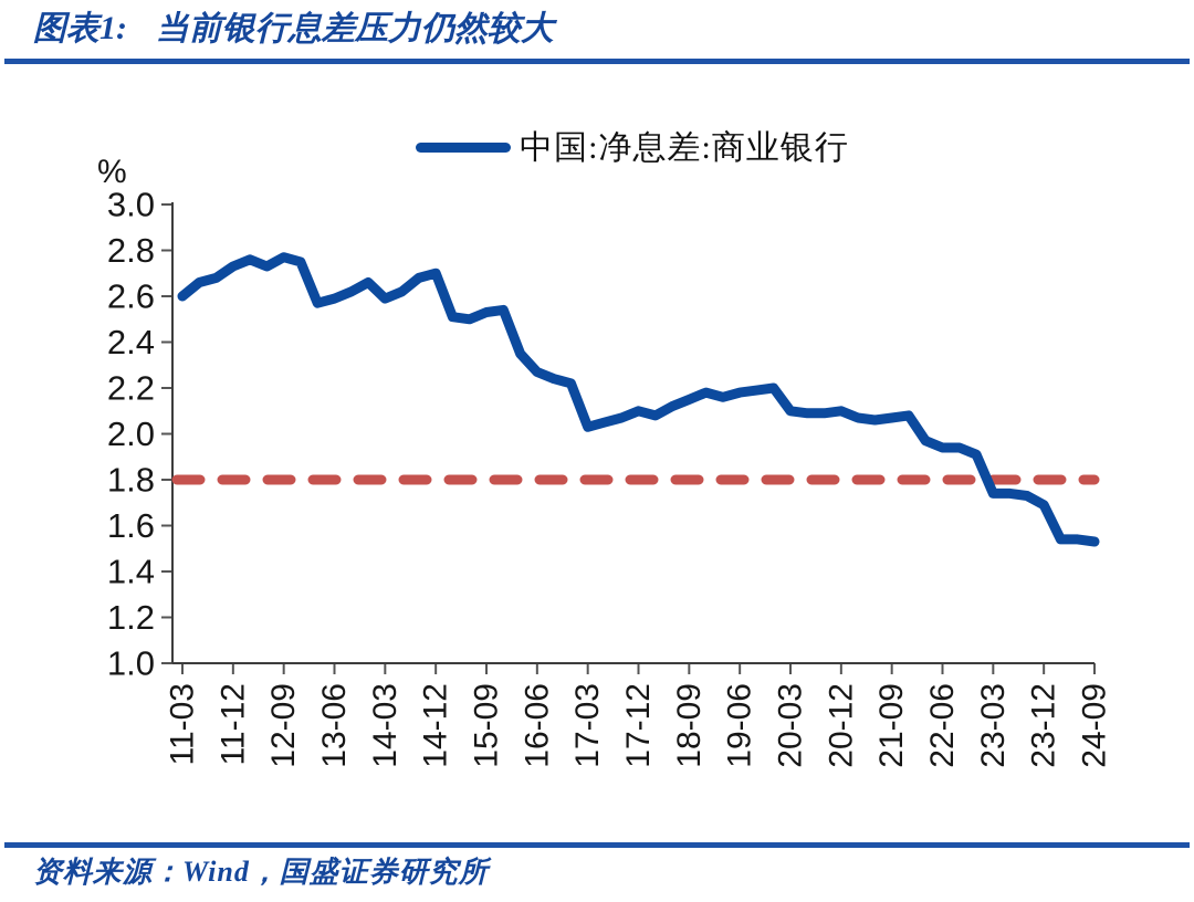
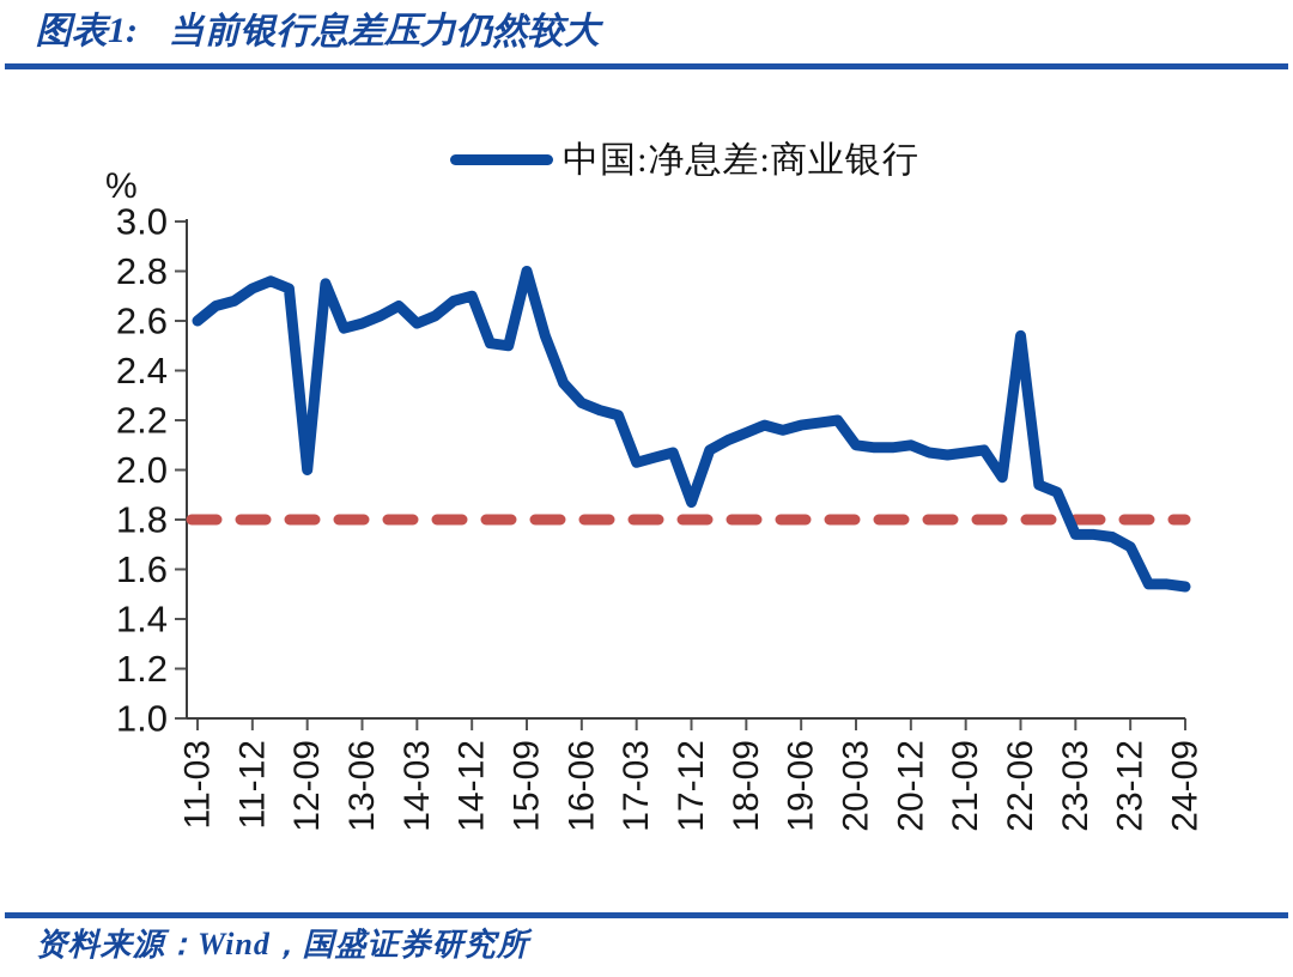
12-09: 2.77 -> 2.00
15-09: 2.53 -> 2.80
17-12: 2.10 -> 1.87
22-06: 1.94 -> 2.54
